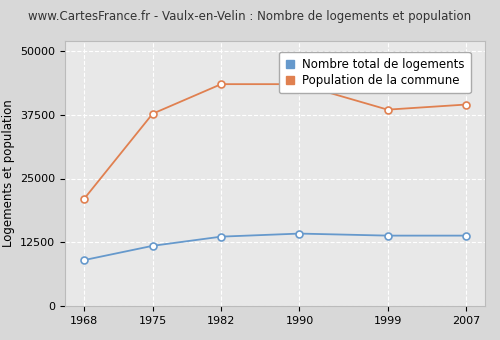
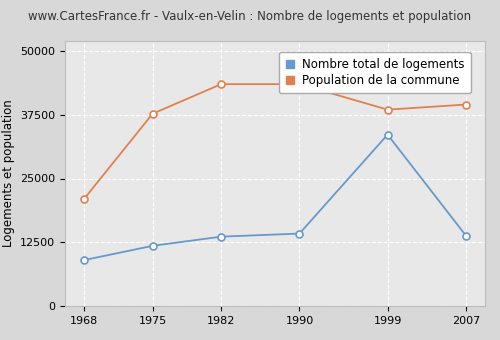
Nombre total de logements/1999: 13800 -> 33600
